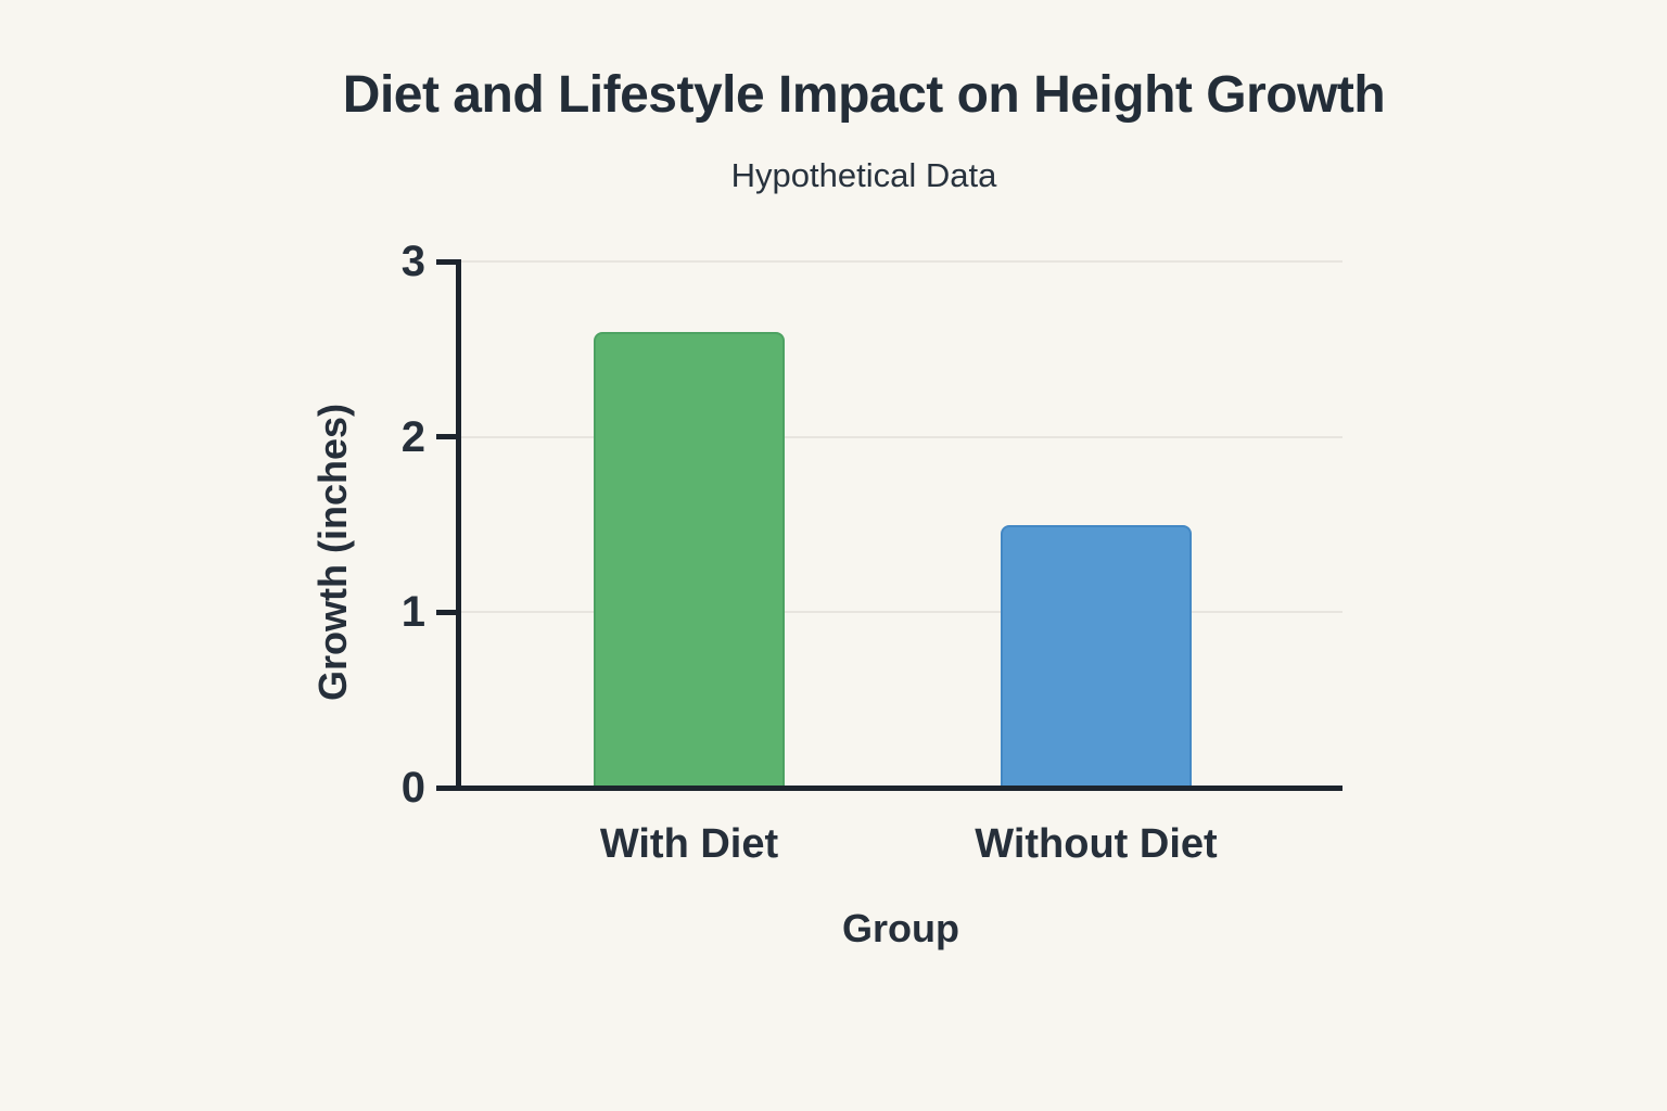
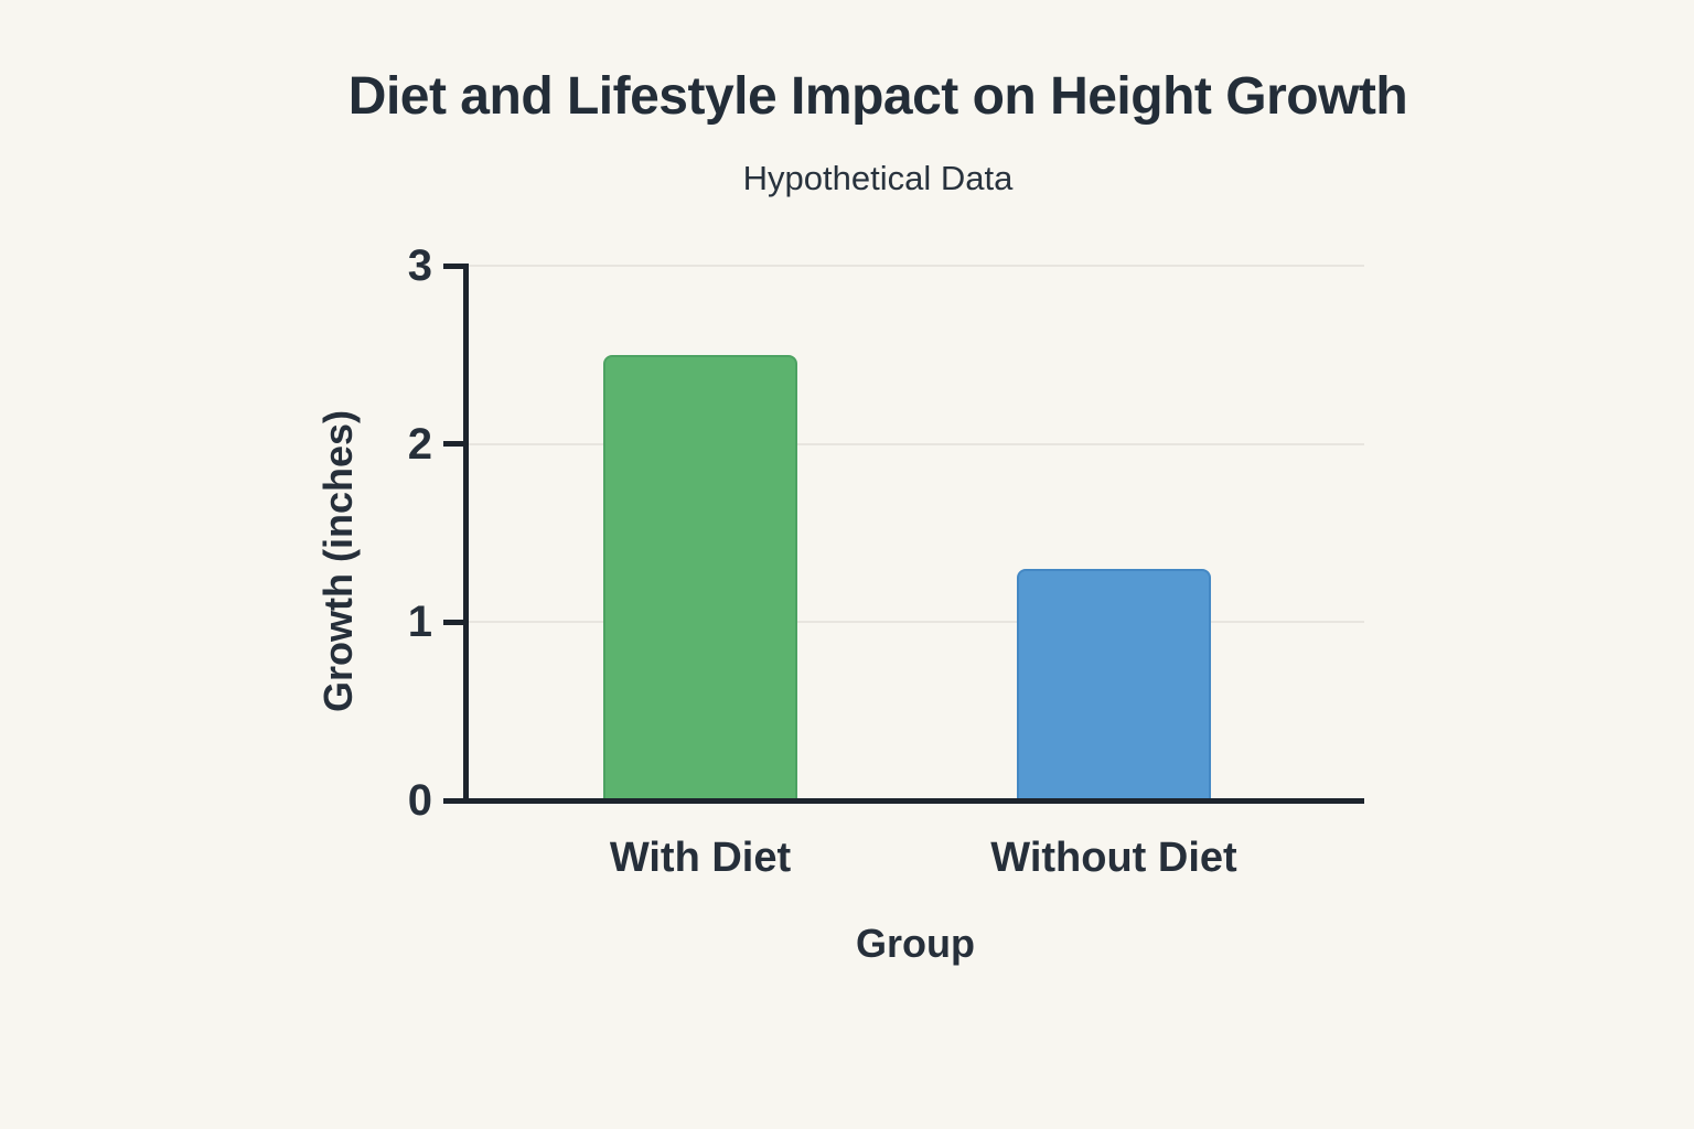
With Diet: 2.6 -> 2.5
Without Diet: 1.5 -> 1.3
